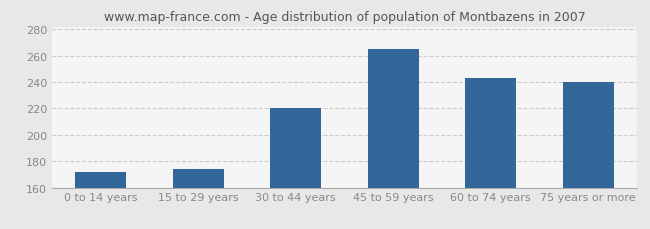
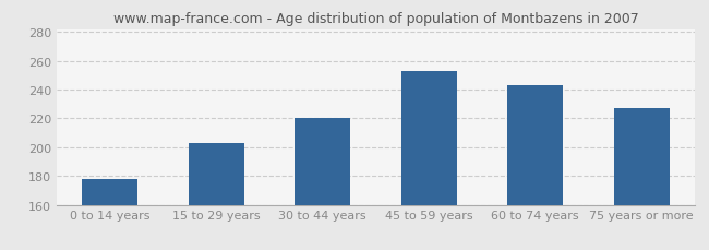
0 to 14 years: 172 -> 178
15 to 29 years: 174 -> 203
45 to 59 years: 265 -> 253
75 years or more: 240 -> 227
